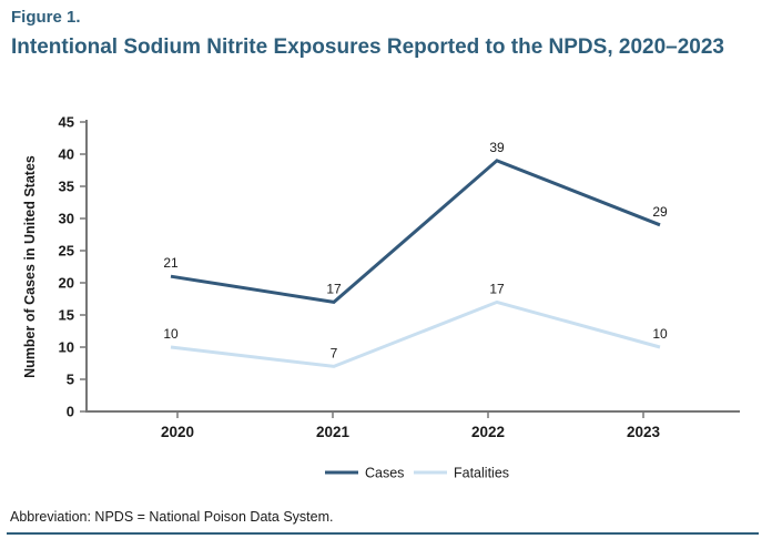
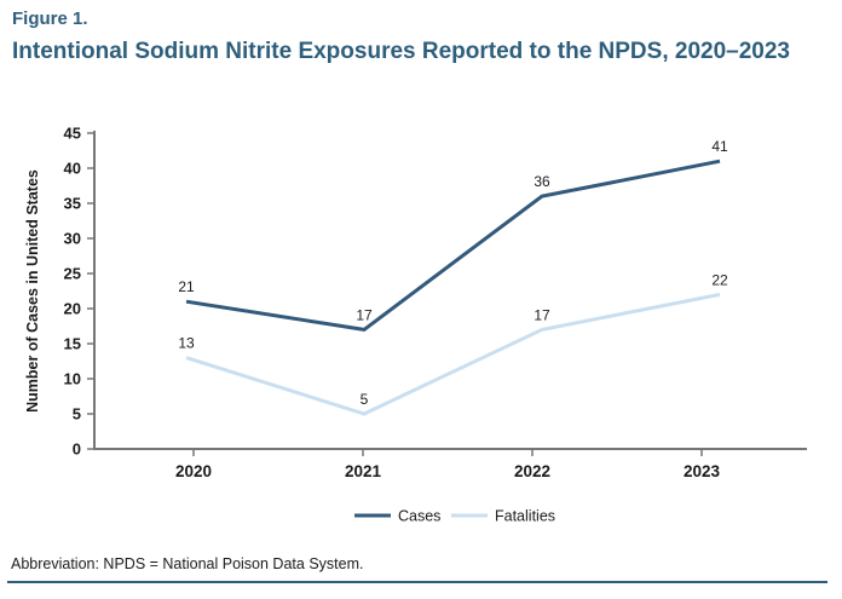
Fatalities/2020: 10 -> 13
Fatalities/2021: 7 -> 5
Cases/2022: 39 -> 36
Cases/2023: 29 -> 41
Fatalities/2023: 10 -> 22
